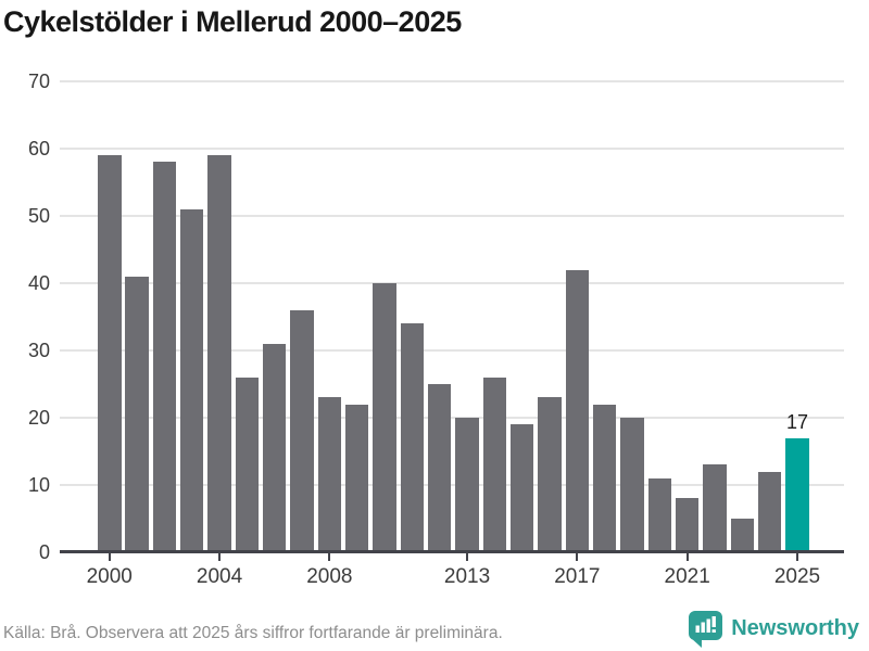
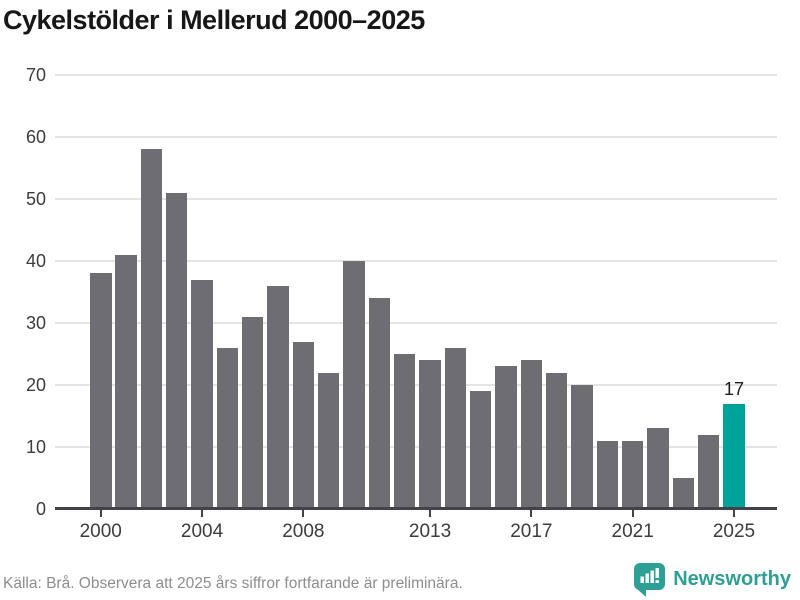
2000: 59 -> 38
2004: 59 -> 37
2008: 23 -> 27
2013: 20 -> 24
2017: 42 -> 24
2021: 8 -> 11
